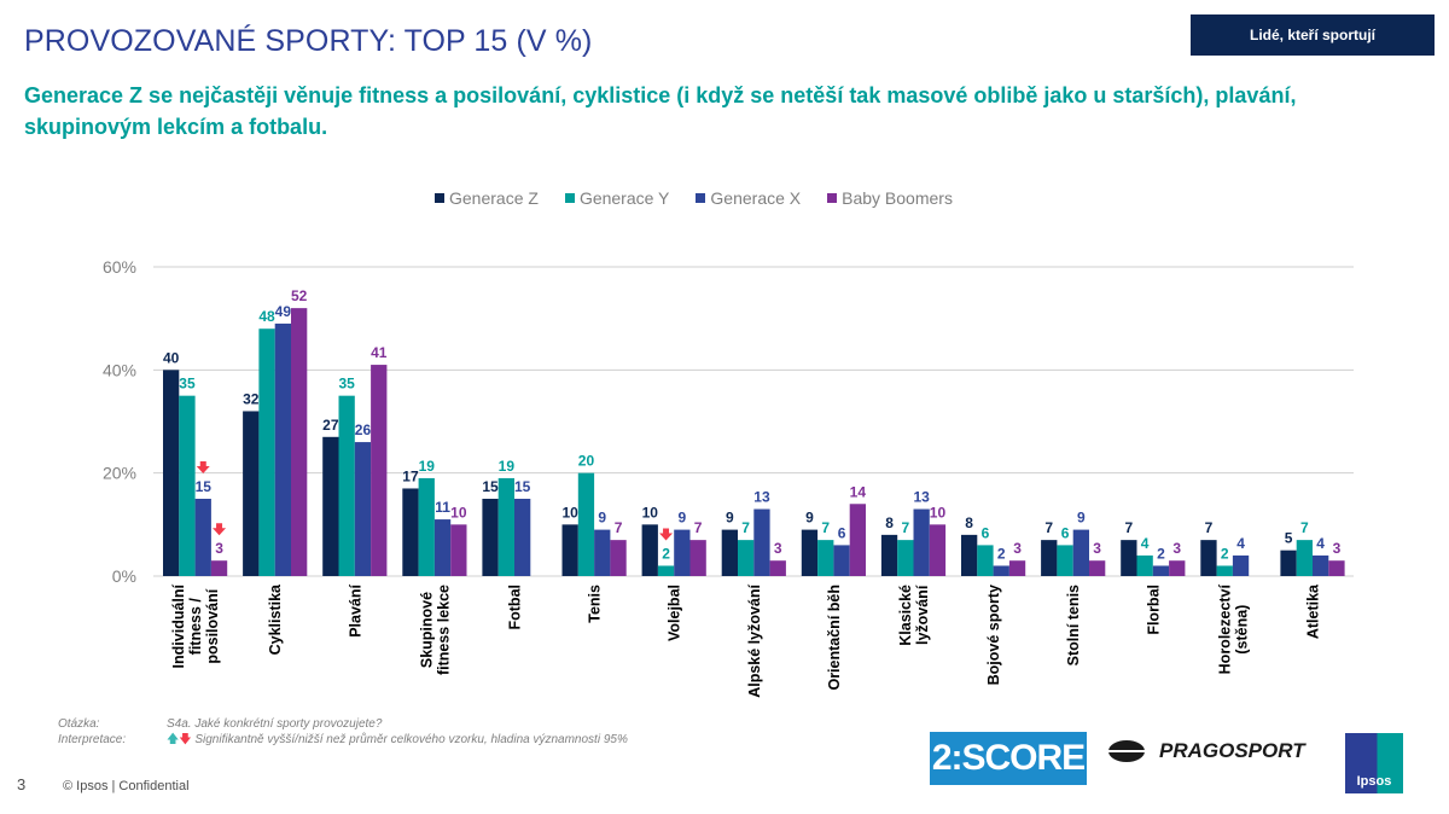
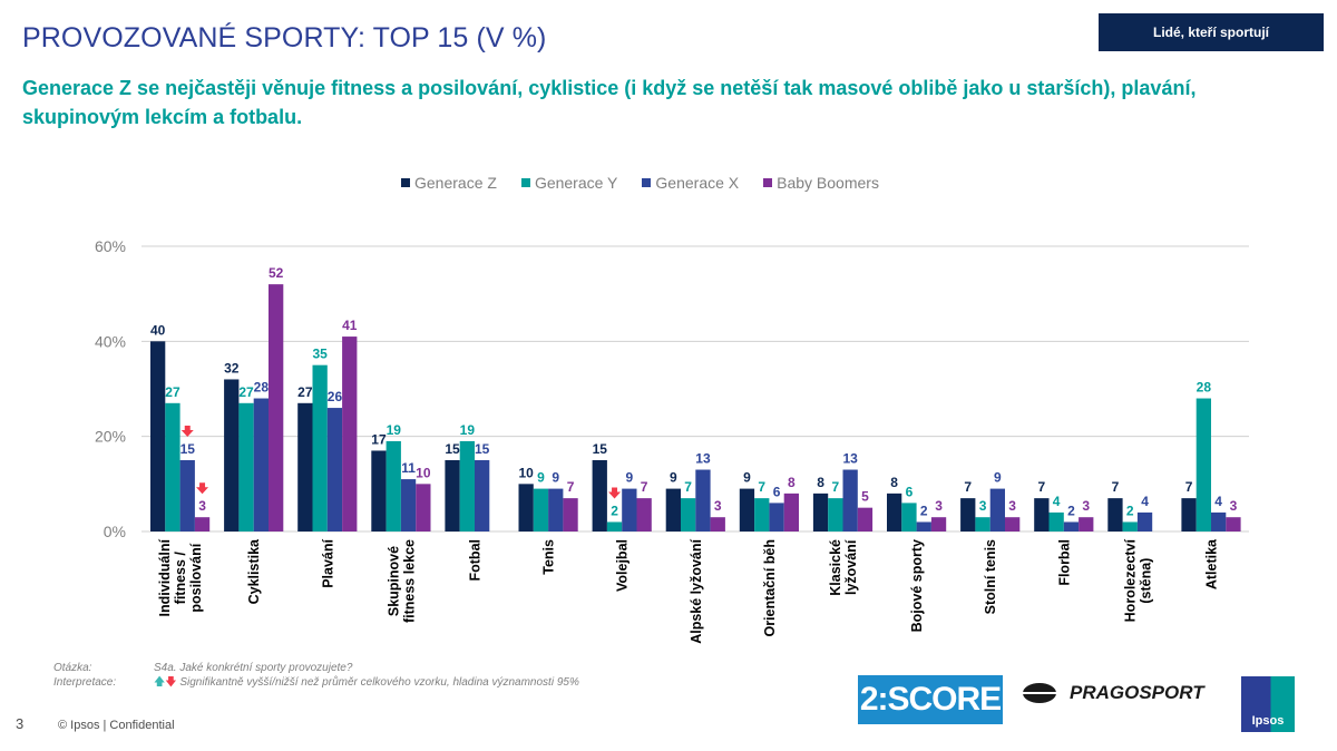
Generace Y/Individuální fitness / posilování: 35 -> 27
Generace Y/Cyklistika: 48 -> 27
Generace X/Cyklistika: 49 -> 28
Generace Y/Tenis: 20 -> 9
Generace Z/Volejbal: 10 -> 15
Baby Boomers/Orientační běh: 14 -> 8
Baby Boomers/Klasické lyžování: 10 -> 5
Generace Y/Stolní tenis: 6 -> 3
Generace Z/Atletika: 5 -> 7
Generace Y/Atletika: 7 -> 28
